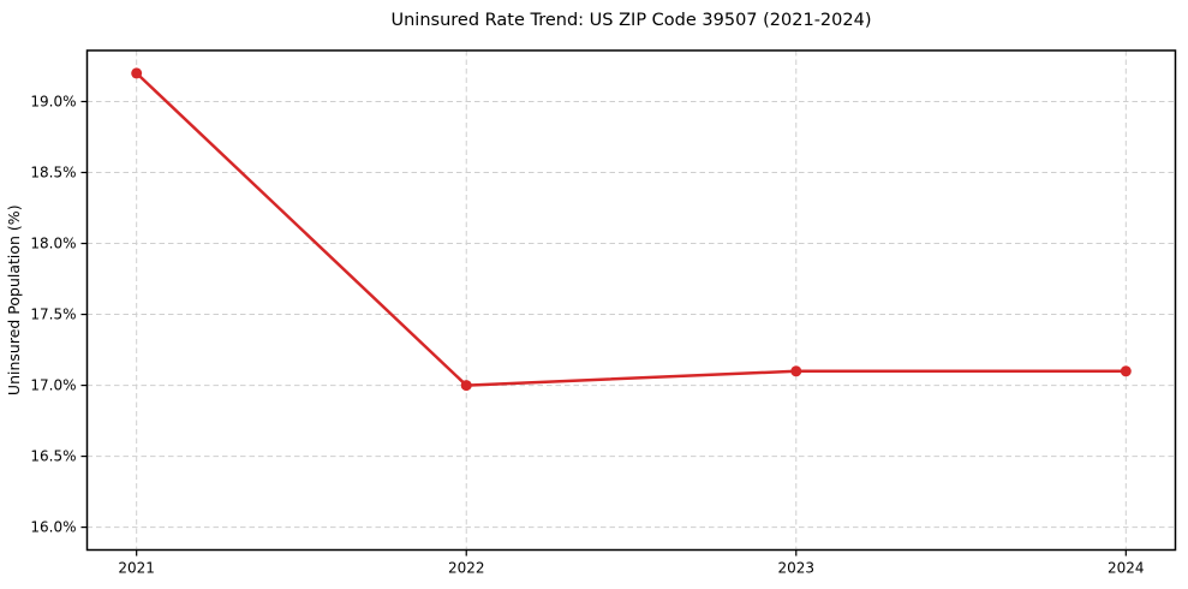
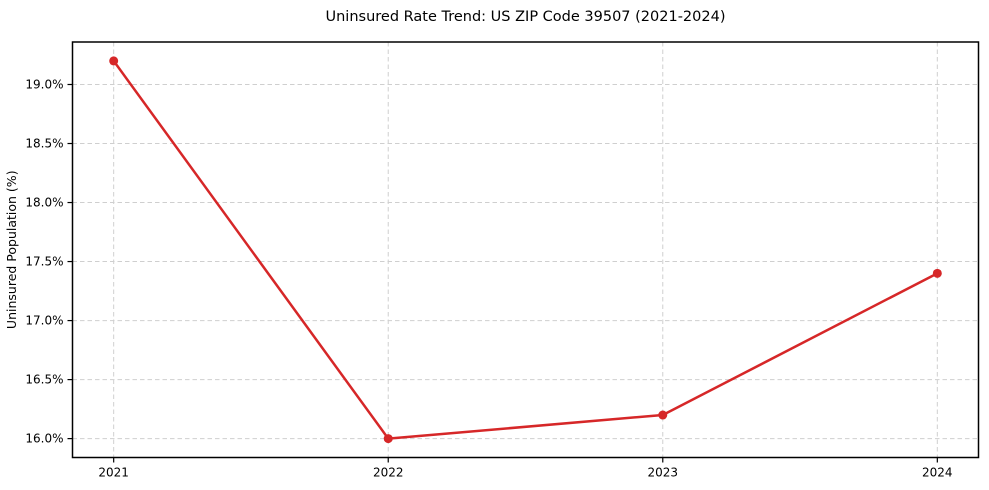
2022: 17.0% -> 16.0%
2023: 17.1% -> 16.2%
2024: 17.1% -> 17.4%
